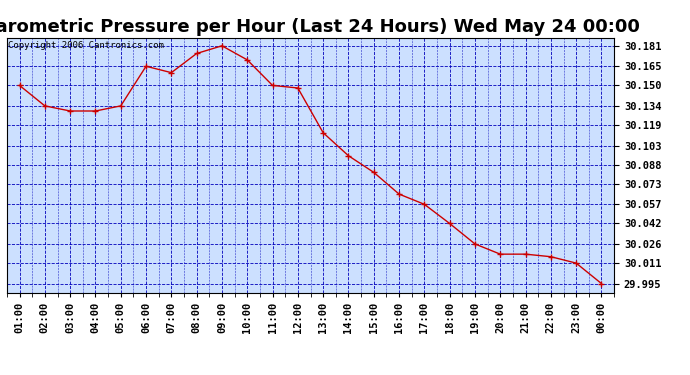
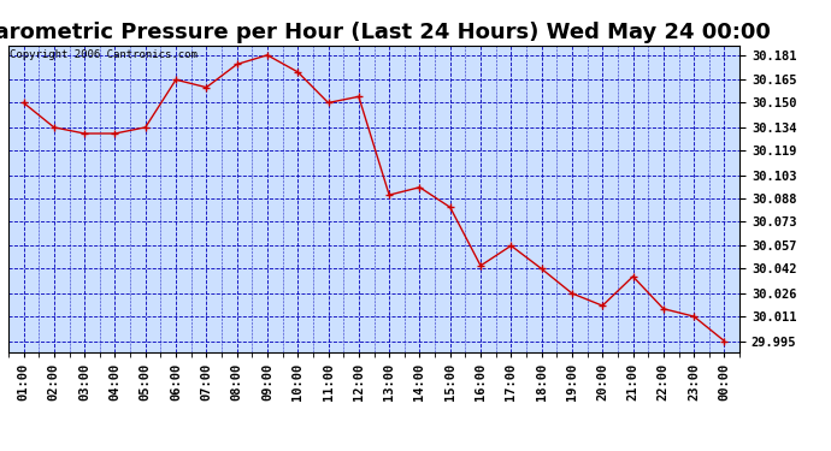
12:00: 30.148 -> 30.154
13:00: 30.113 -> 30.090
16:00: 30.065 -> 30.044
21:00: 30.018 -> 30.037
